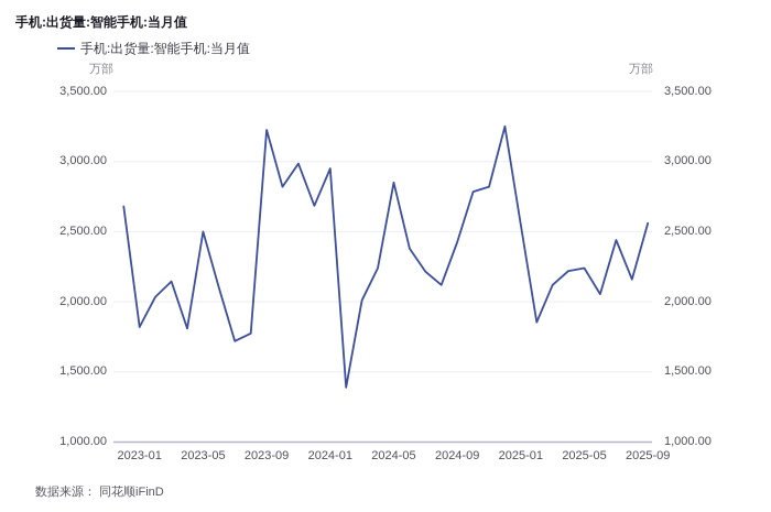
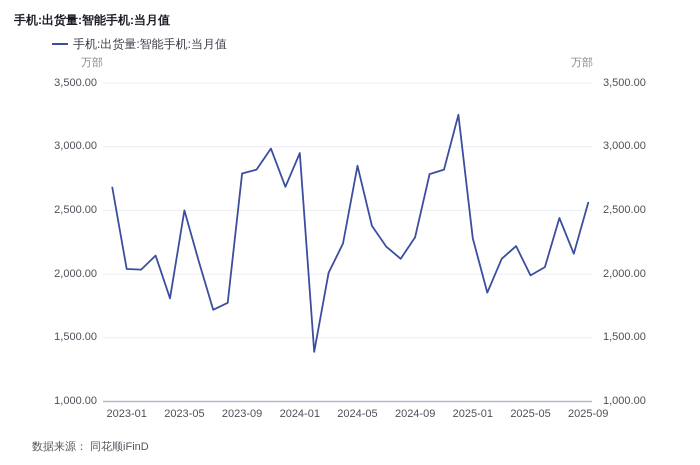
2023-01: 1820 -> 2040
2023-09: 3220 -> 2790
2024-09: 2420 -> 2290
2025-01: 2550 -> 2280
2025-05: 2240 -> 1990
